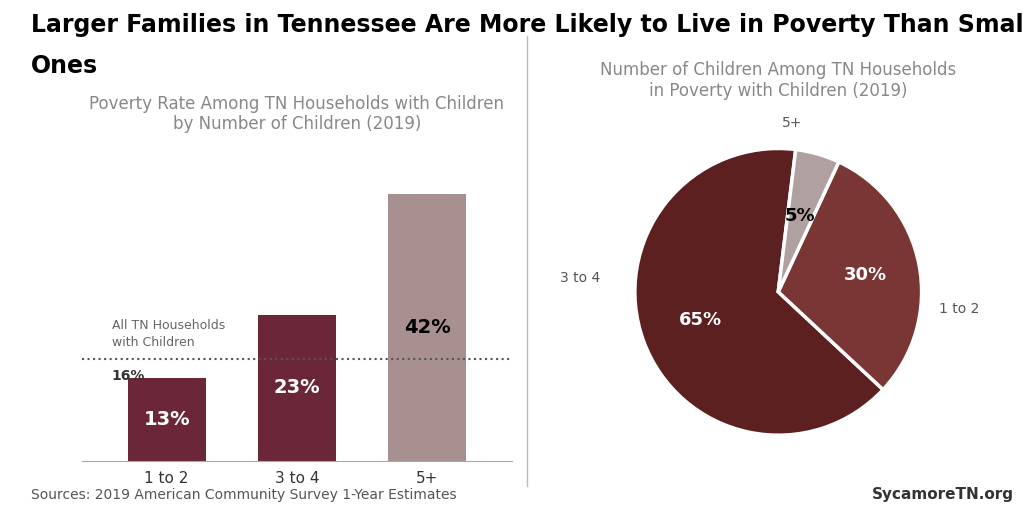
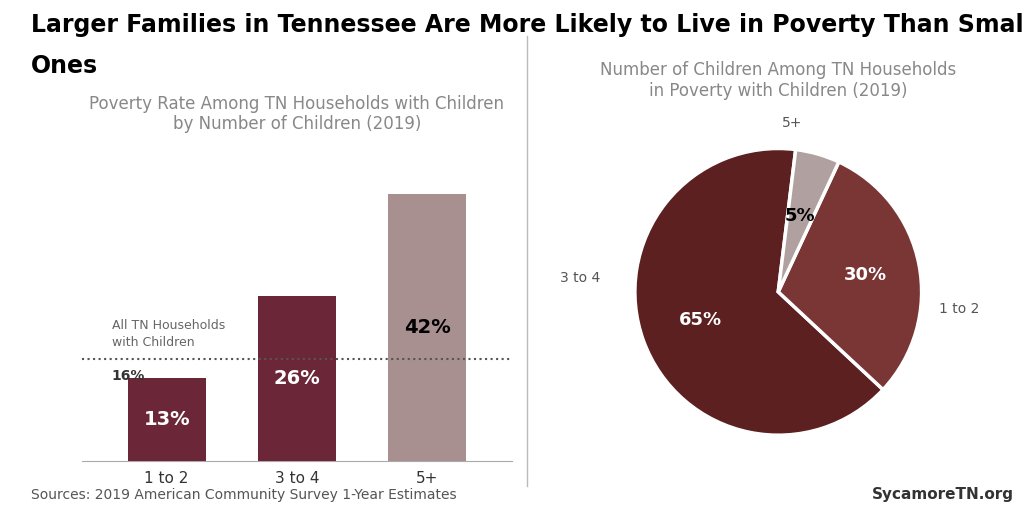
3 to 4: 23% -> 26%
